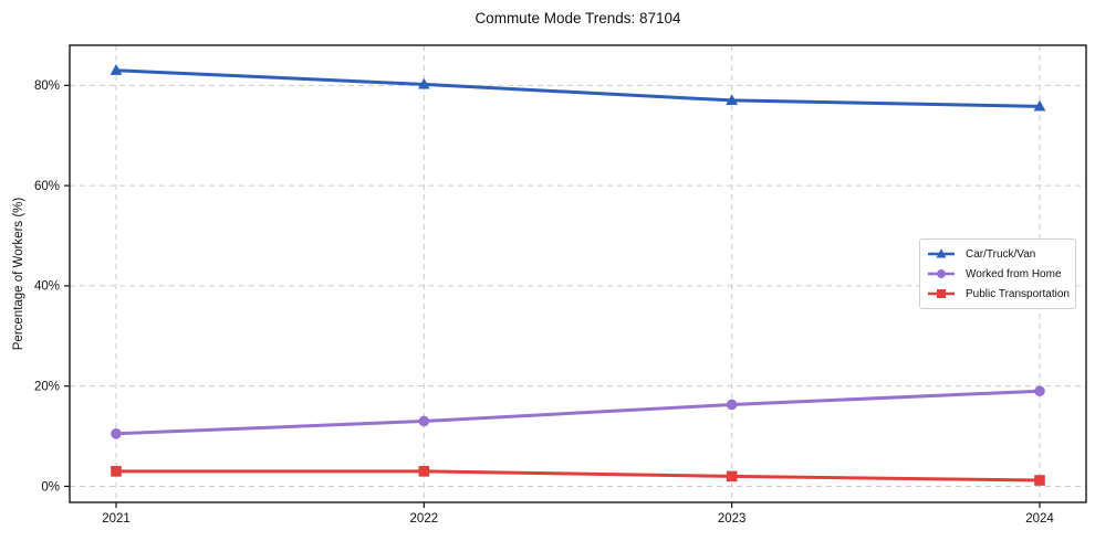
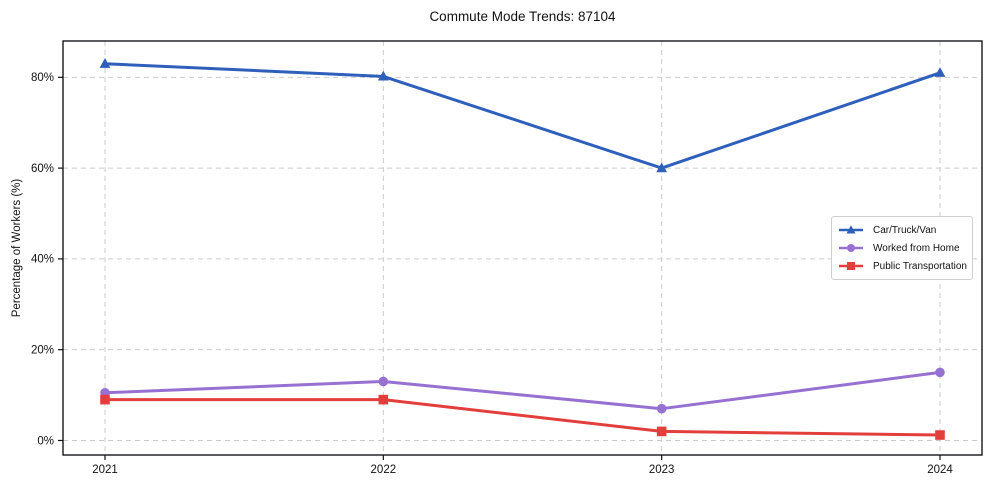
Public Transportation/2021: 3% -> 9%
Public Transportation/2022: 3% -> 9%
Car/Truck/Van/2023: 77% -> 60%
Worked from Home/2023: 16% -> 7%
Car/Truck/Van/2024: 76% -> 81%
Worked from Home/2024: 19% -> 15%
